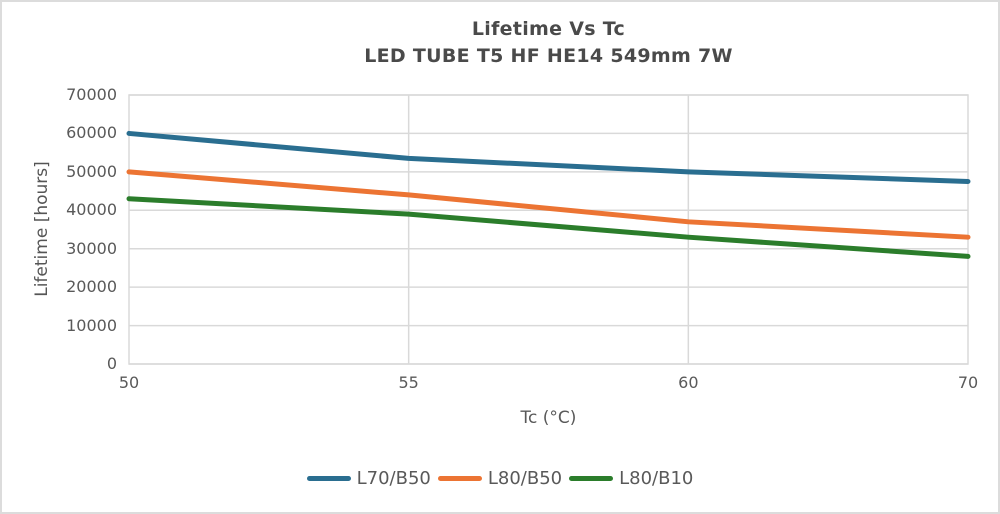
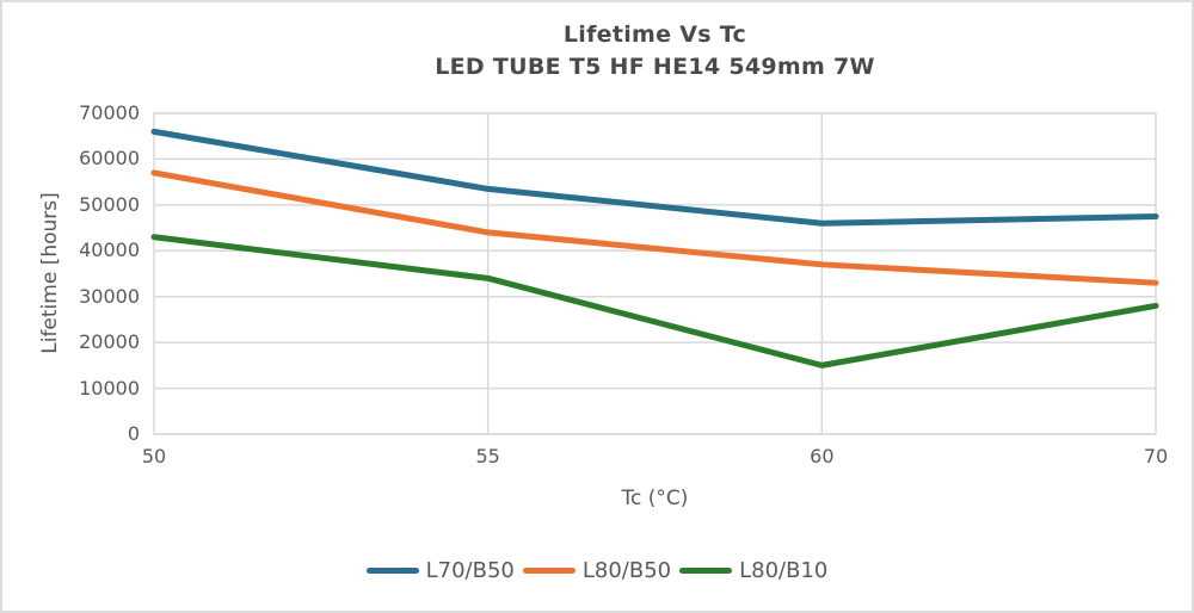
L70/B50/50: 60000 -> 66000
L80/B50/50: 50000 -> 57000
L80/B10/55: 39000 -> 34000
L70/B50/60: 50000 -> 46000
L80/B10/60: 33000 -> 15000
